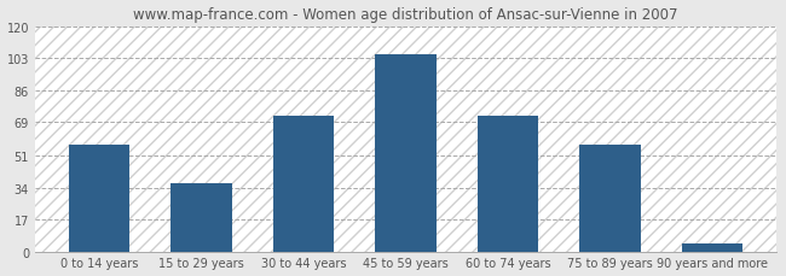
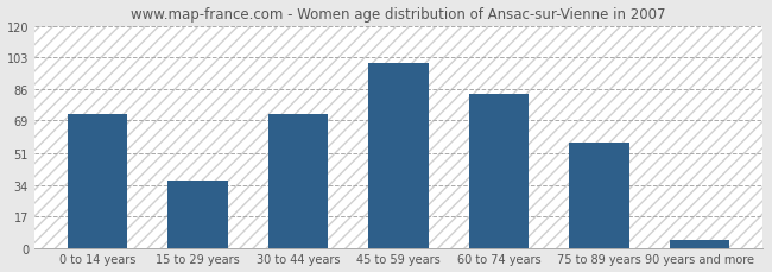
0 to 14 years: 57 -> 72
45 to 59 years: 105 -> 100
60 to 74 years: 72 -> 83
